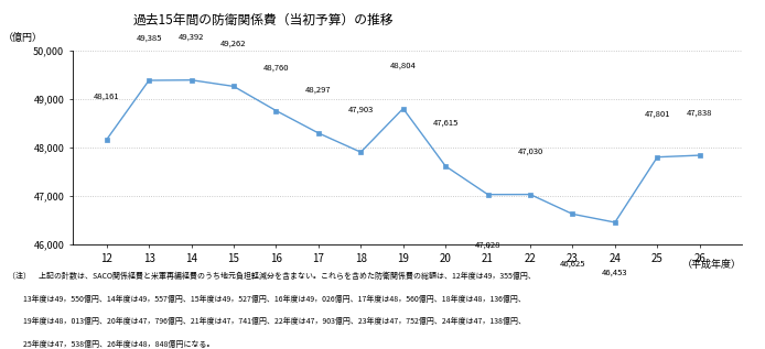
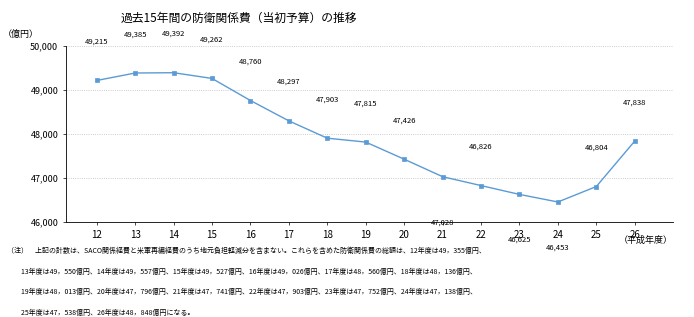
12: 48,161 -> 49,215
19: 48,804 -> 47,815
20: 47,615 -> 47,426
22: 47,030 -> 46,826
25: 47,801 -> 46,804
